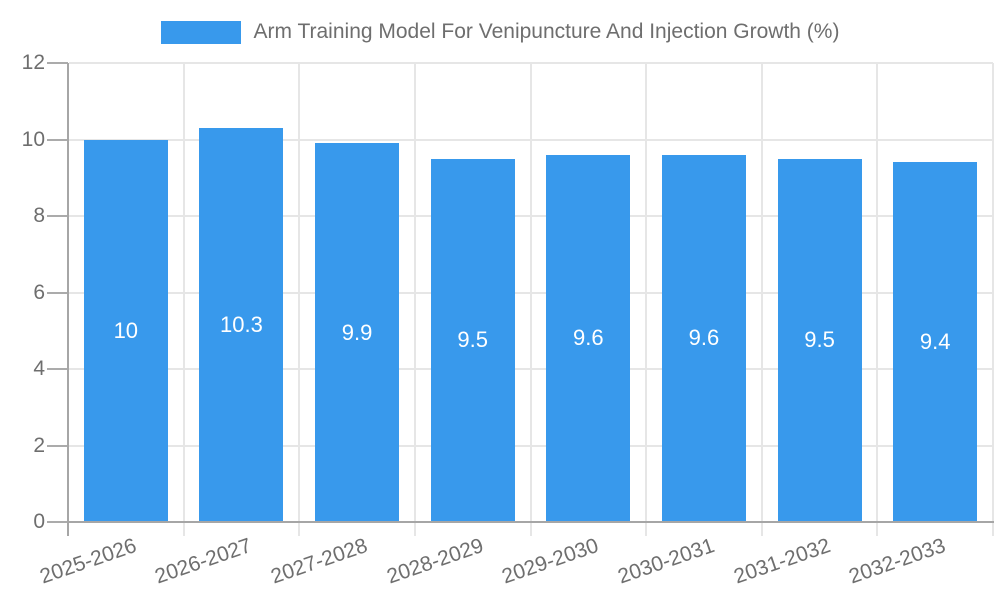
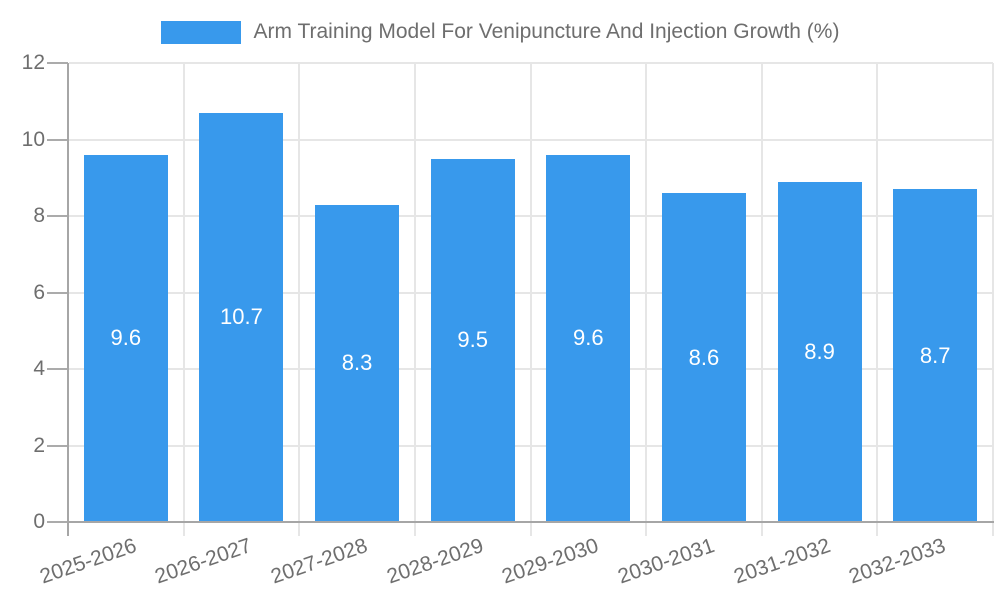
2025-2026: 10 -> 9.6
2026-2027: 10.3 -> 10.7
2027-2028: 9.9 -> 8.3
2030-2031: 9.6 -> 8.6
2031-2032: 9.5 -> 8.9
2032-2033: 9.4 -> 8.7
